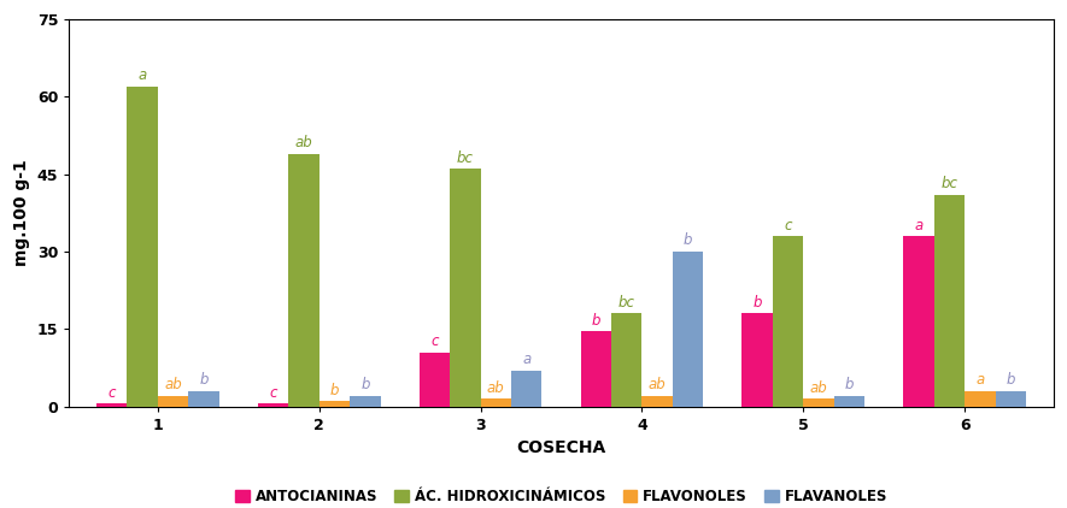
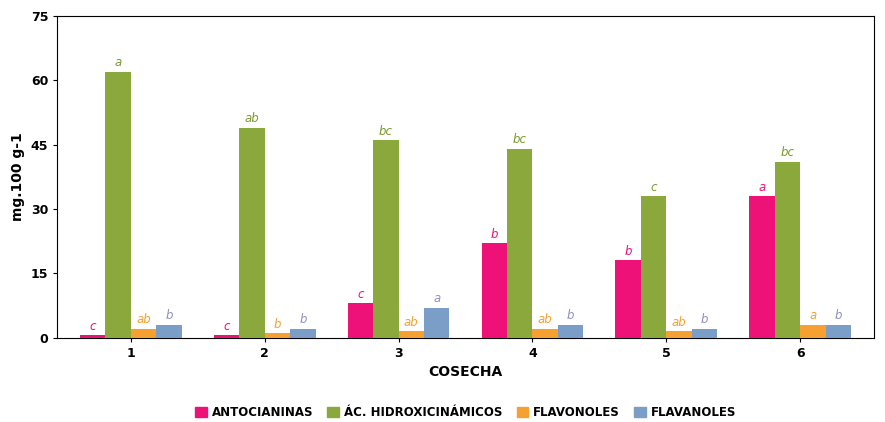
ANTOCIANINAS/3: 10.5 -> 8.0
ANTOCIANINAS/4: 14.5 -> 22.0
ÁC. HIDROXICINÁMICOS/4: 18 -> 44
FLAVANOLES/4: 30 -> 3
